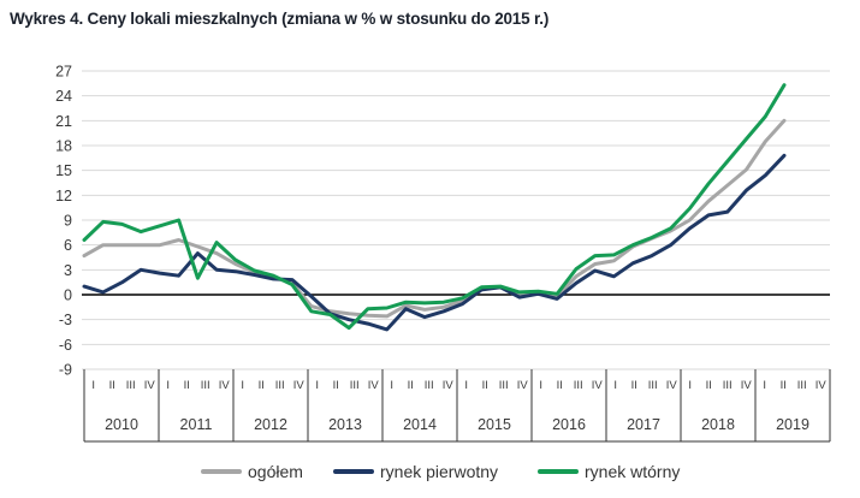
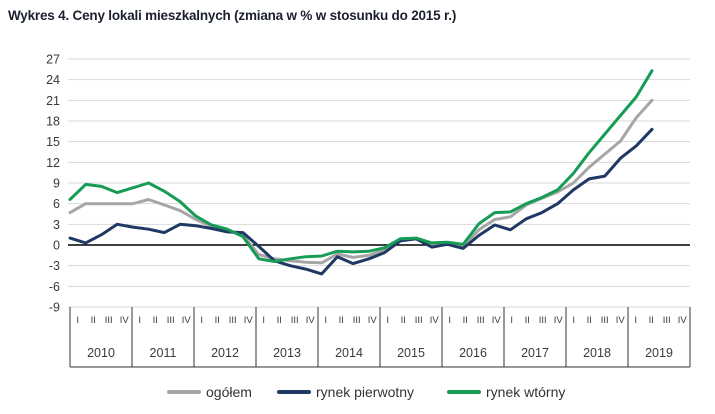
rynek pierwotny/2011 III: 5 -> 2
rynek wtórny/2011 III: 2 -> 8
rynek wtórny/2013 III: -4 -> -2
